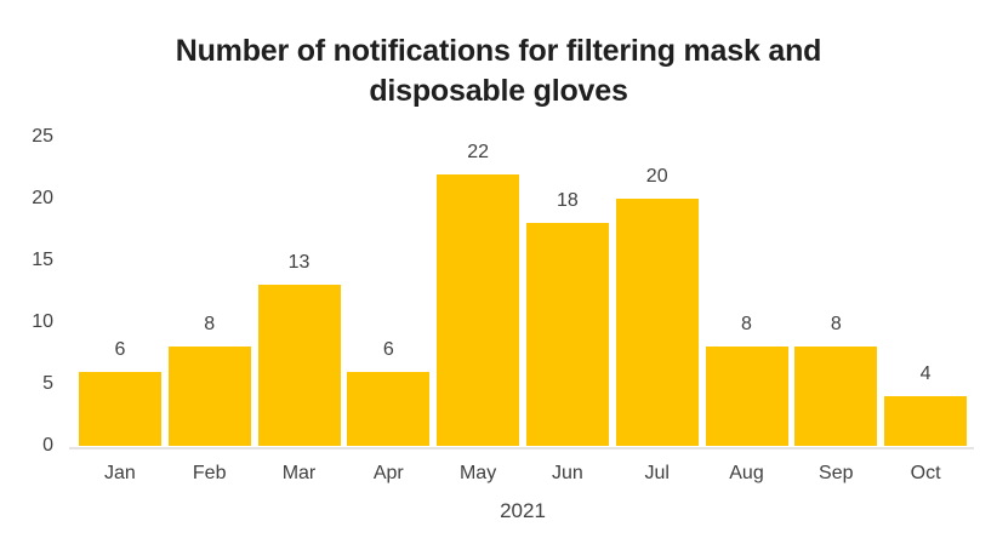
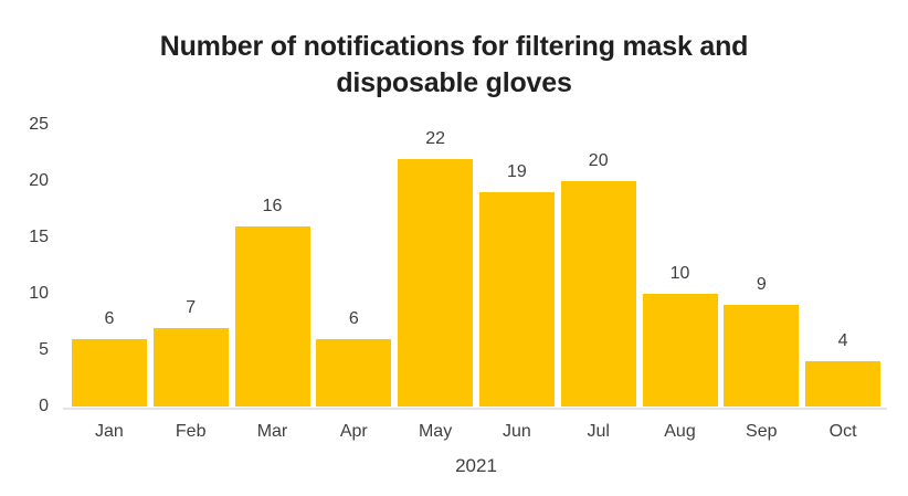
Feb: 8 -> 7
Mar: 13 -> 16
Jun: 18 -> 19
Aug: 8 -> 10
Sep: 8 -> 9
